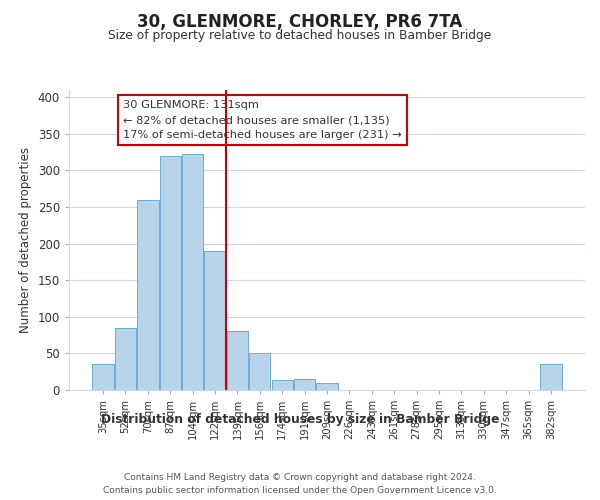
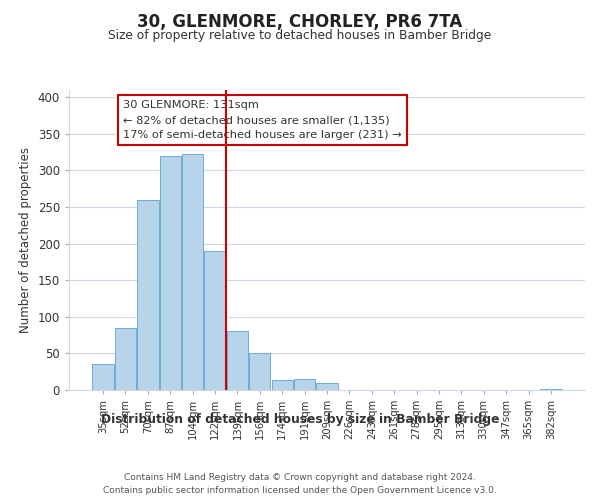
382sqm: 36 -> 2
